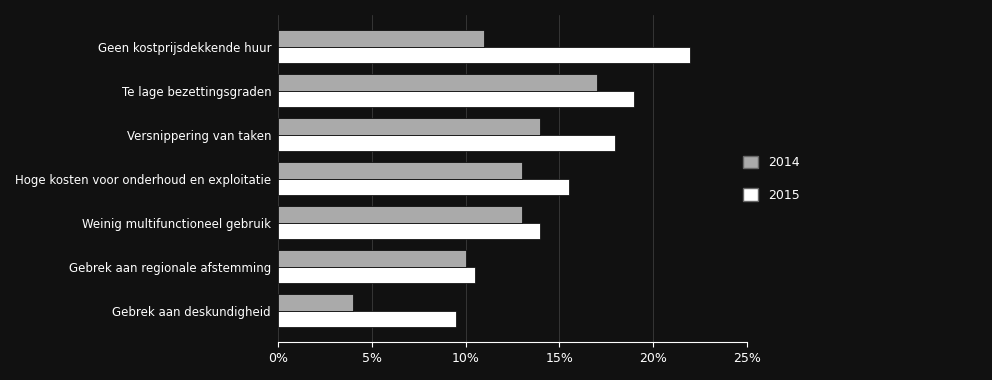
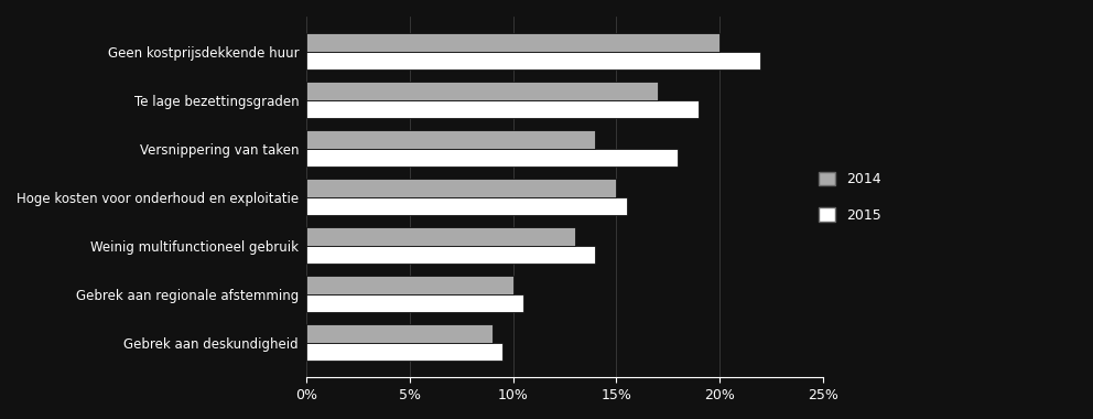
2014/Geen kostprijsdekkende huur: 11% -> 20%
2014/Hoge kosten voor onderhoud en exploitatie: 13% -> 15%
2014/Gebrek aan deskundigheid: 4% -> 9%
